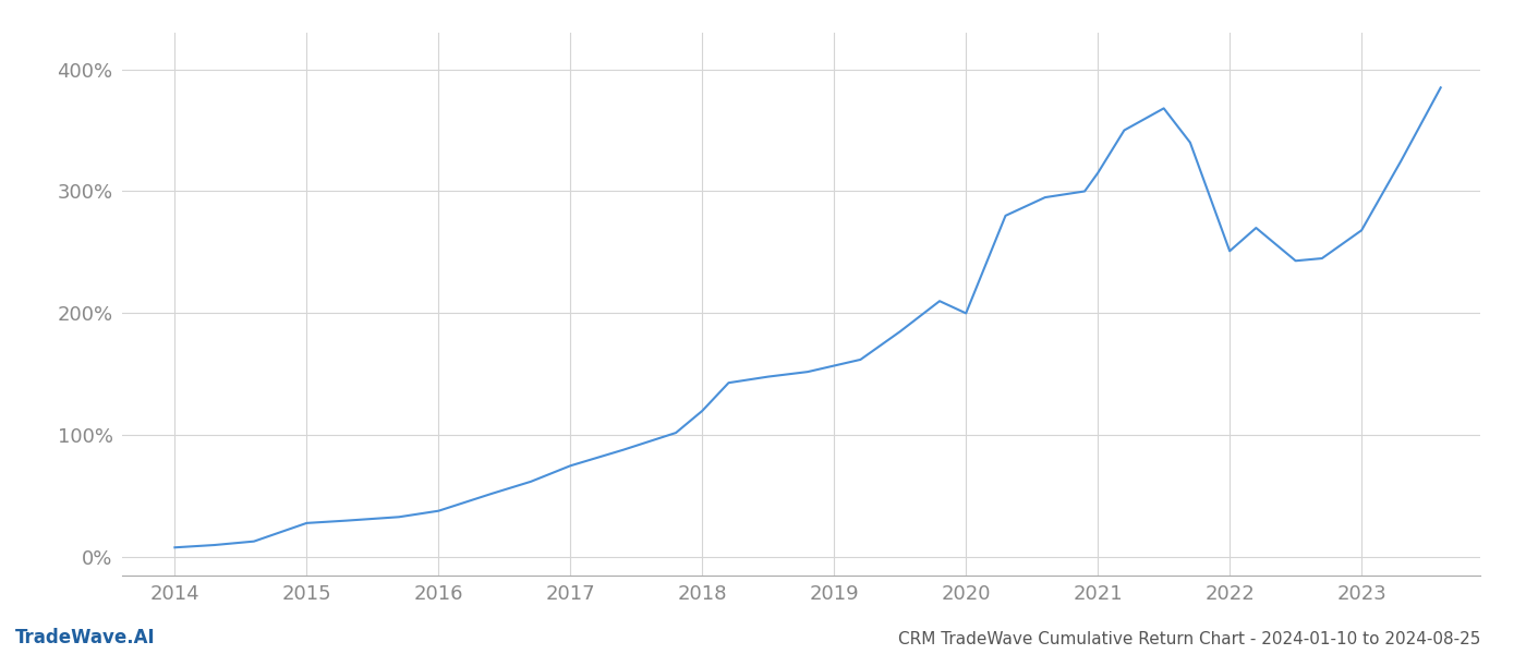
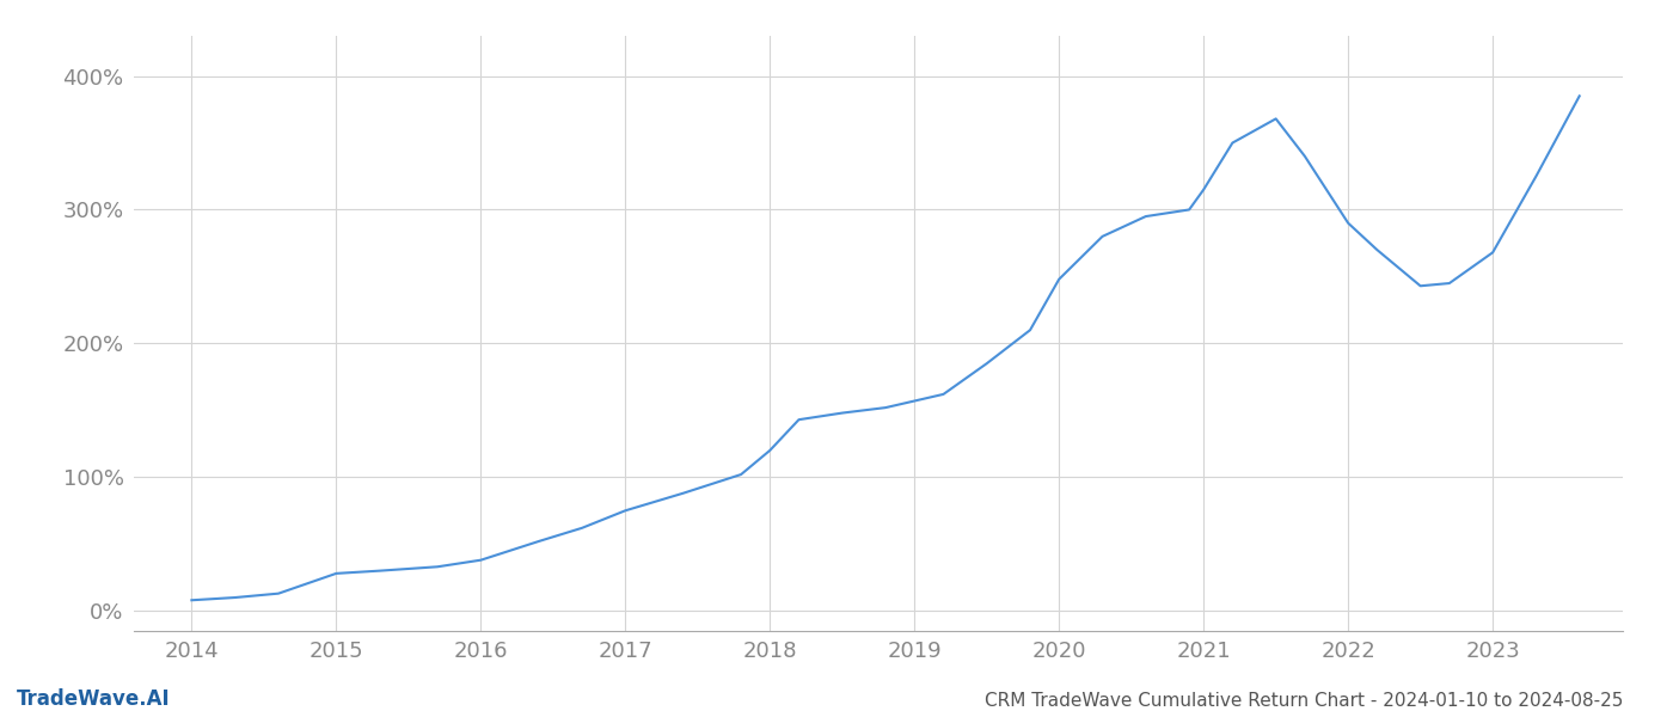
2020: 200% -> 248%
2022: 251% -> 290%
